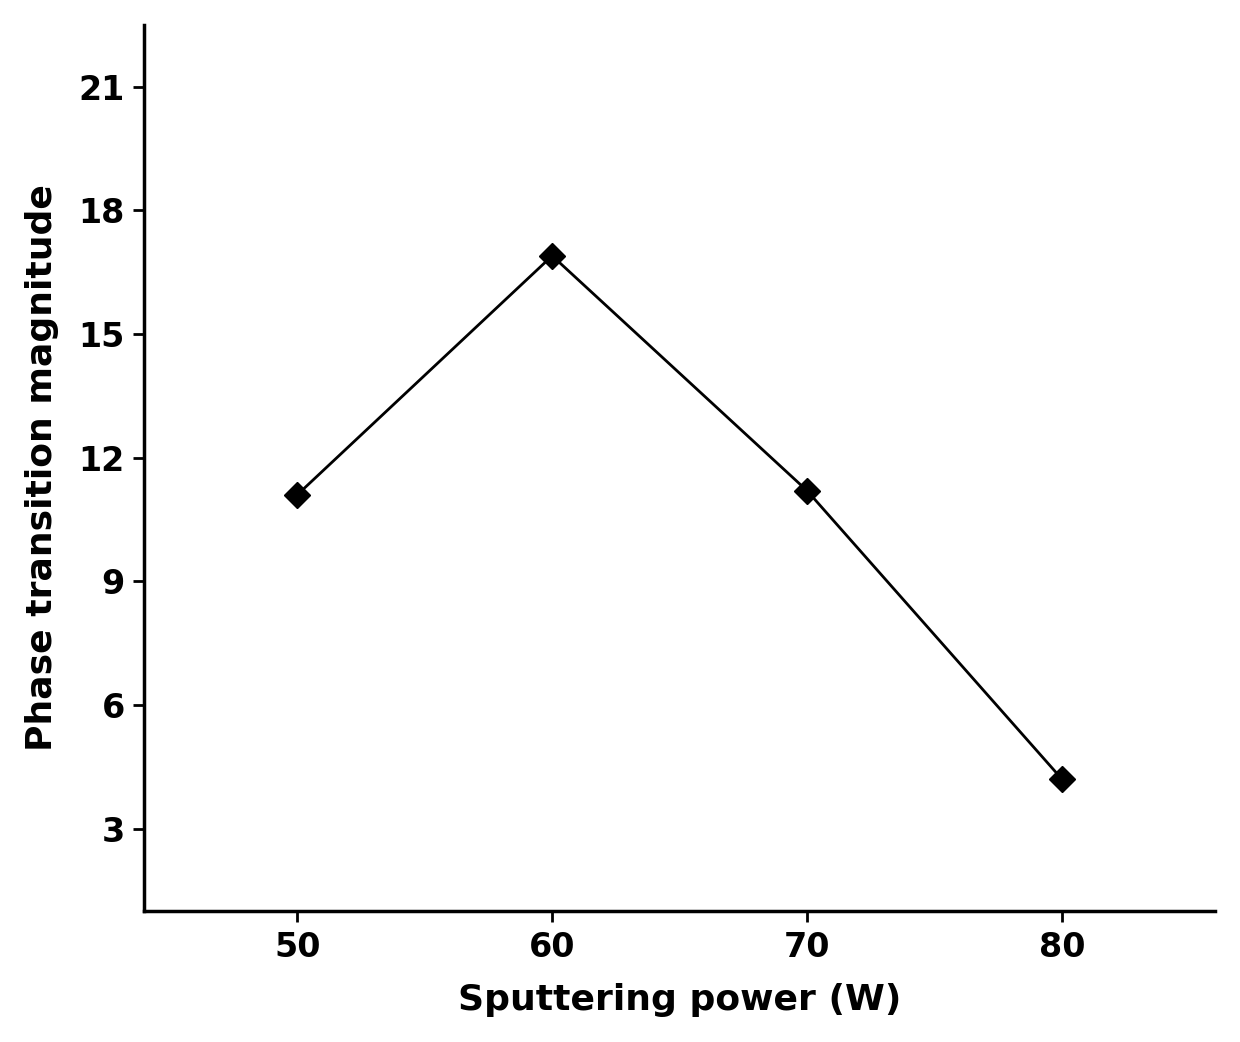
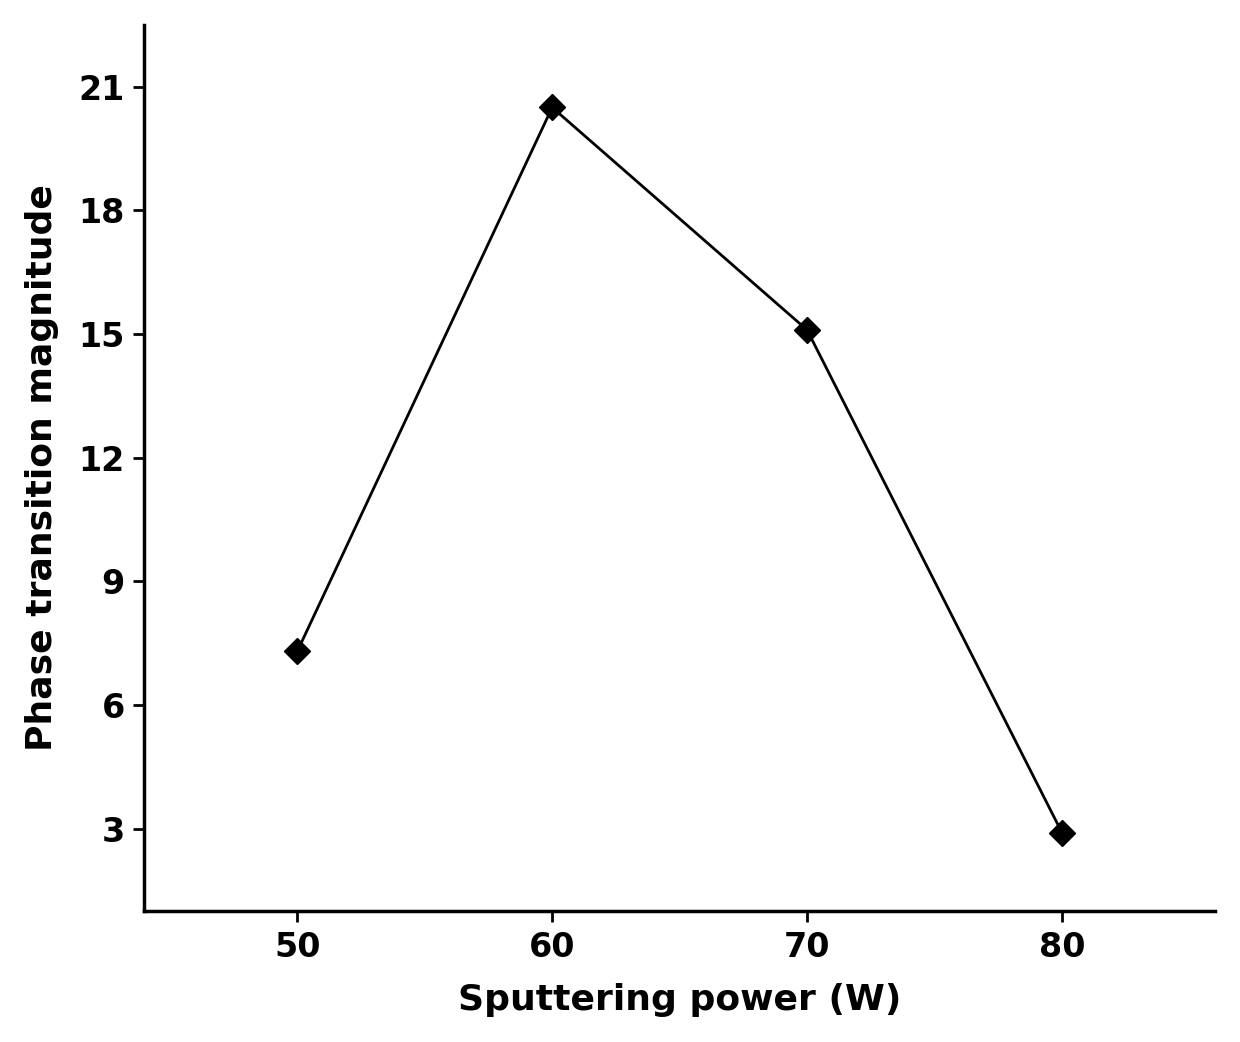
50: 11.1 -> 7.3
60: 16.9 -> 20.5
70: 11.2 -> 15.1
80: 4.2 -> 2.9
